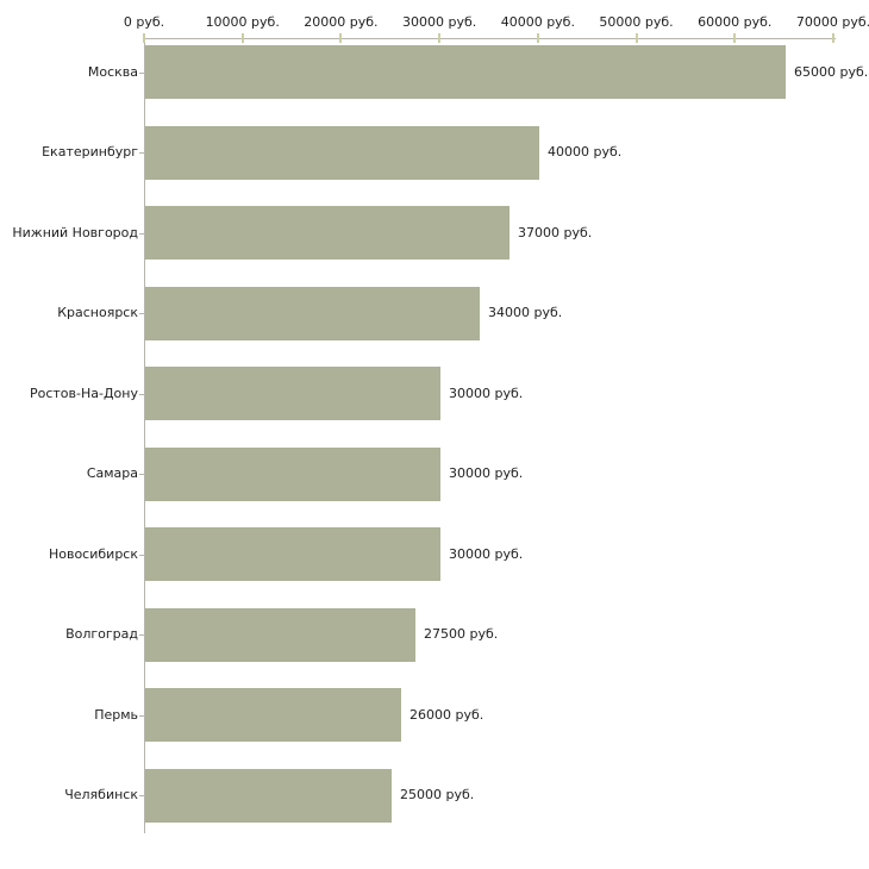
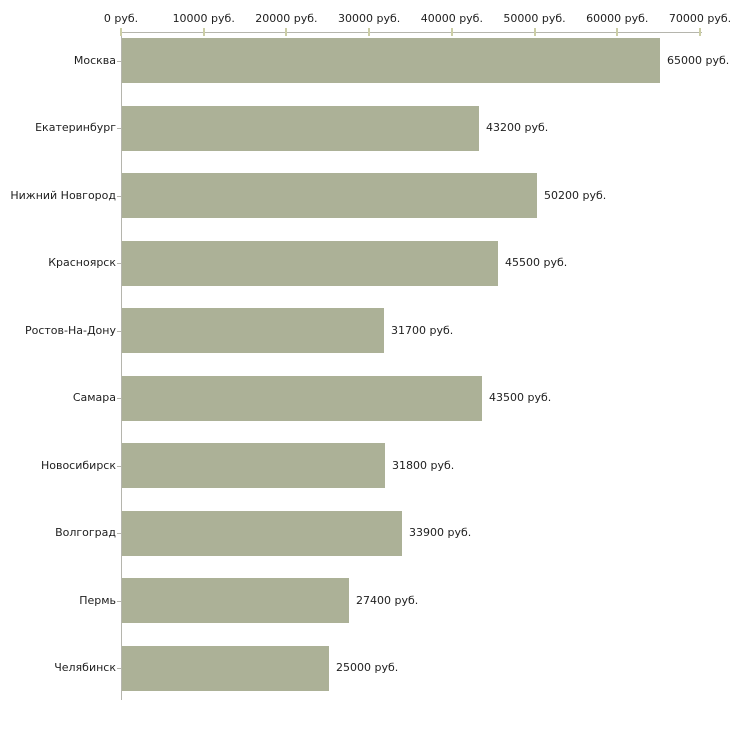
Екатеринбург: 40000 -> 43200
Нижний Новгород: 37000 -> 50200
Красноярск: 34000 -> 45500
Ростов-На-Дону: 30000 -> 31700
Самара: 30000 -> 43500
Новосибирск: 30000 -> 31800
Волгоград: 27500 -> 33900
Пермь: 26000 -> 27400
